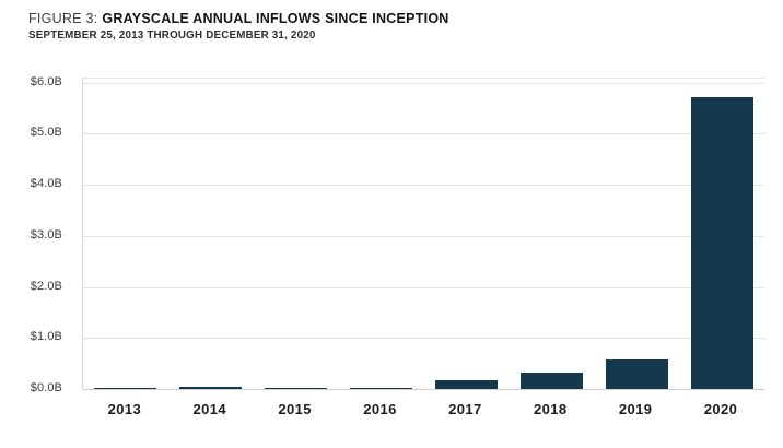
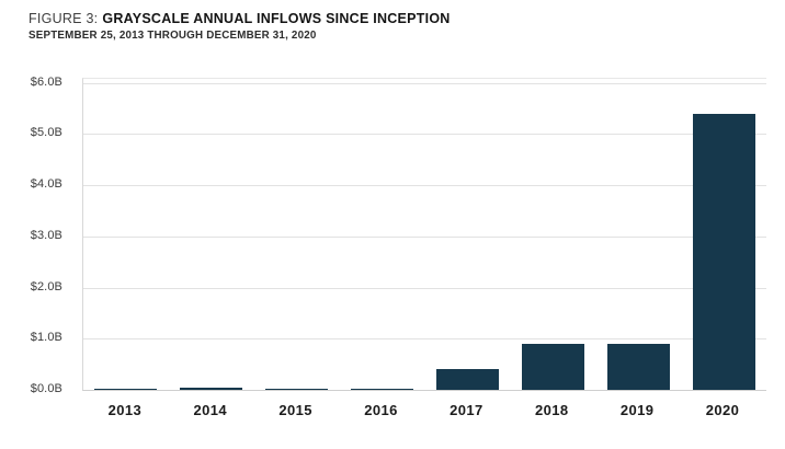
2017: $0.2B -> $0.4B
2018: $0.3B -> $0.9B
2019: $0.6B -> $0.9B
2020: $5.7B -> $5.4B
